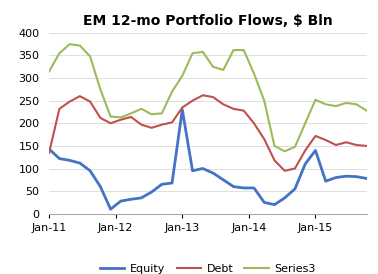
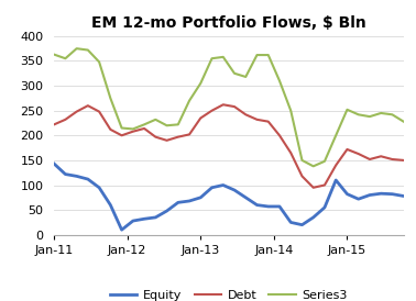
Debt/Jan-11: 135 -> 222
Series3/Jan-11: 315 -> 363
Equity/Jan-13: 230 -> 75
Equity/Jan-15: 140 -> 82
